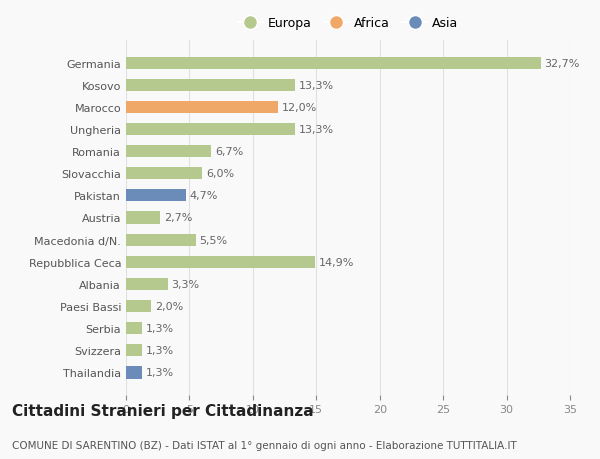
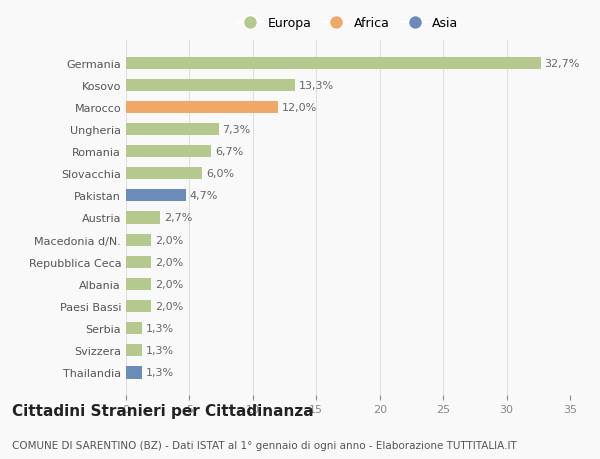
Ungheria: 13,3% -> 7,3%
Macedonia d/N.: 5,5% -> 2,0%
Repubblica Ceca: 14,9% -> 2,0%
Albania: 3,3% -> 2,0%
